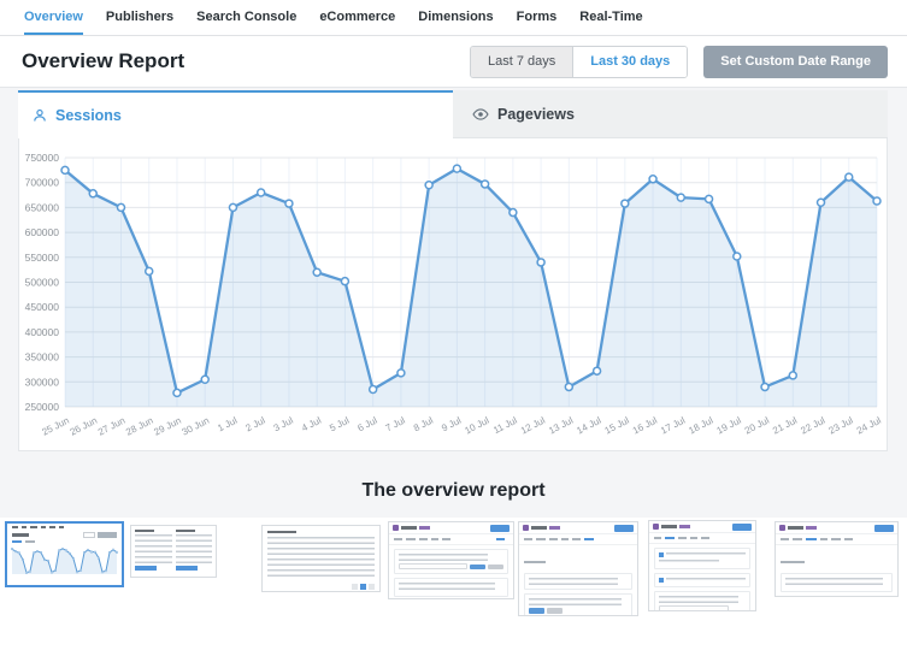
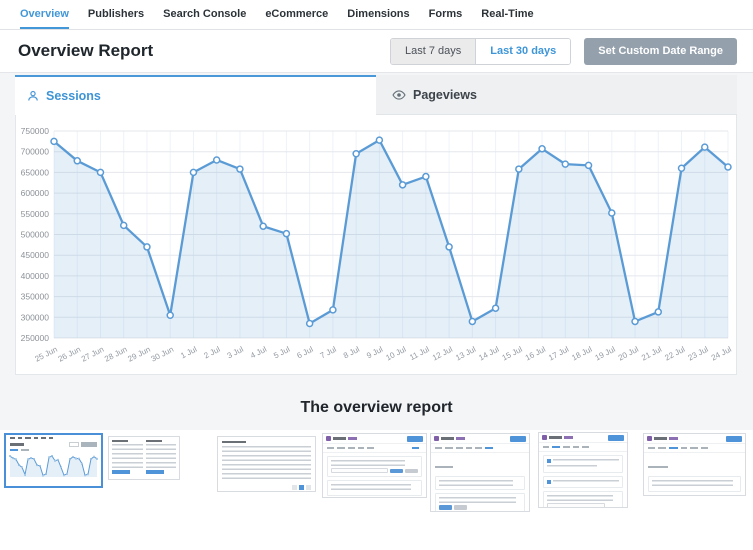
29 Jun: 280000 -> 470000
10 Jul: 700000 -> 620000
12 Jul: 540000 -> 470000
